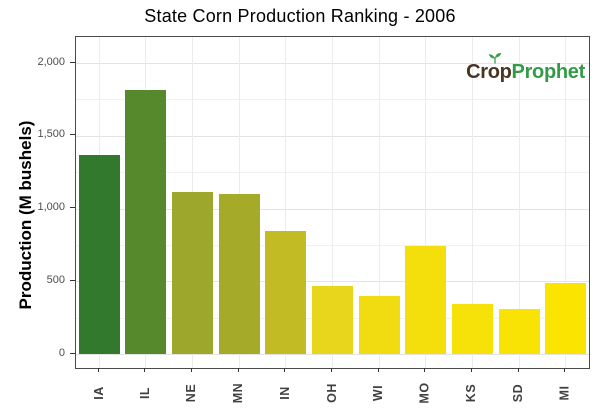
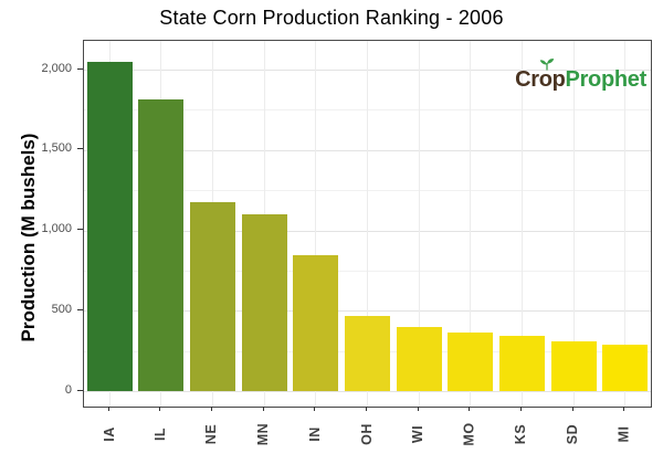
IA: 1370 -> 2050
NE: 1110 -> 1180
MO: 740 -> 360
MI: 490 -> 290
